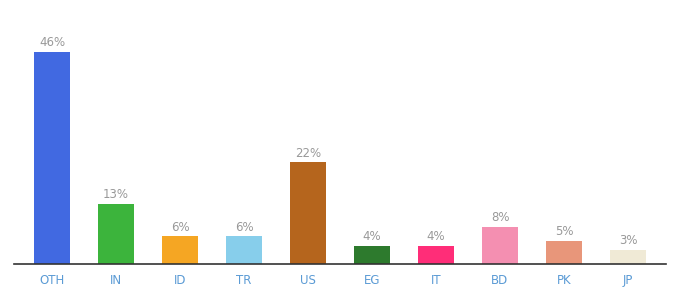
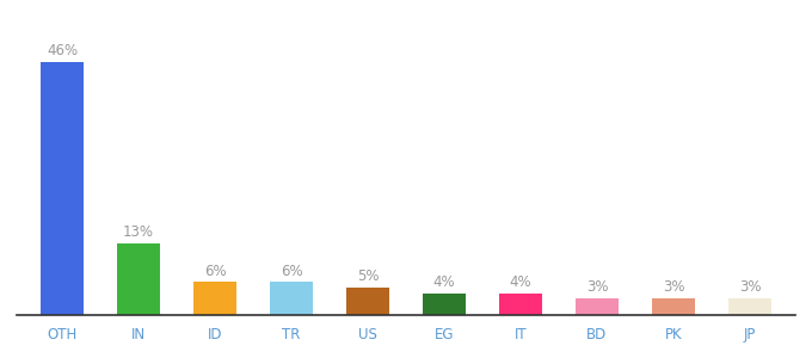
US: 22% -> 5%
BD: 8% -> 3%
PK: 5% -> 3%
